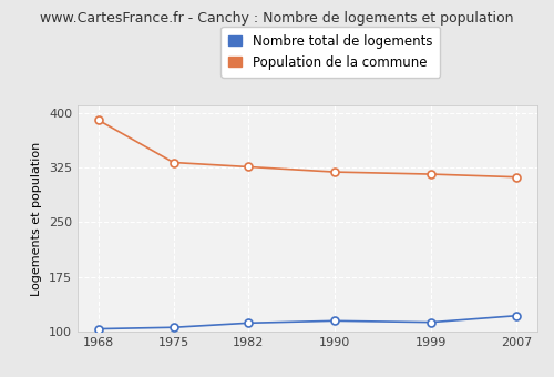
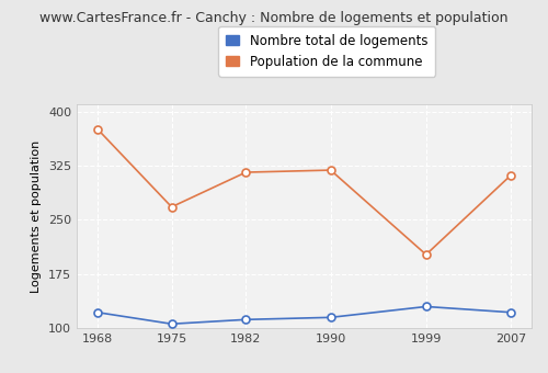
Nombre total de logements/1968: 104 -> 122
Population de la commune/1968: 390 -> 376
Population de la commune/1975: 332 -> 268
Population de la commune/1982: 326 -> 316
Nombre total de logements/1999: 113 -> 130
Population de la commune/1999: 316 -> 202
